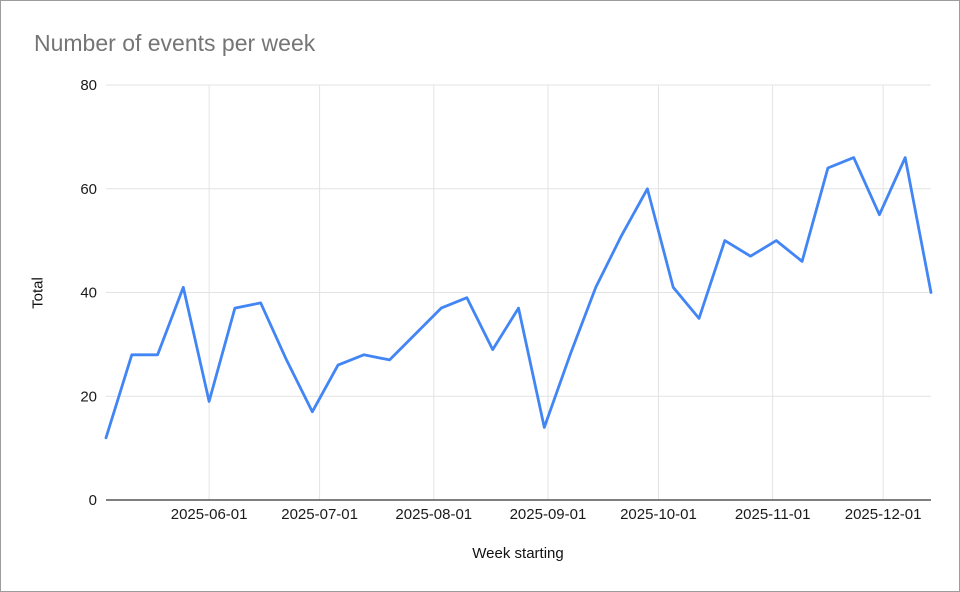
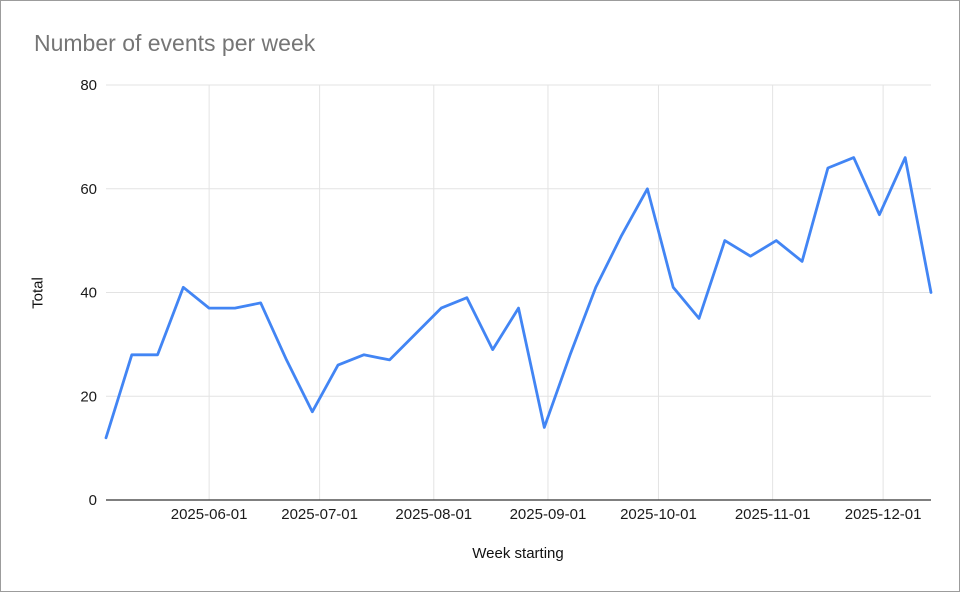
2025-06-01: 19 -> 37
